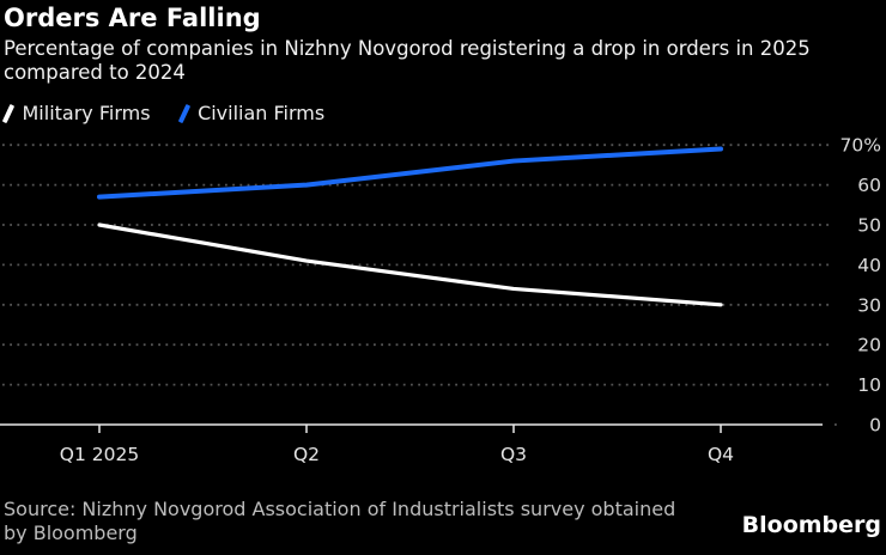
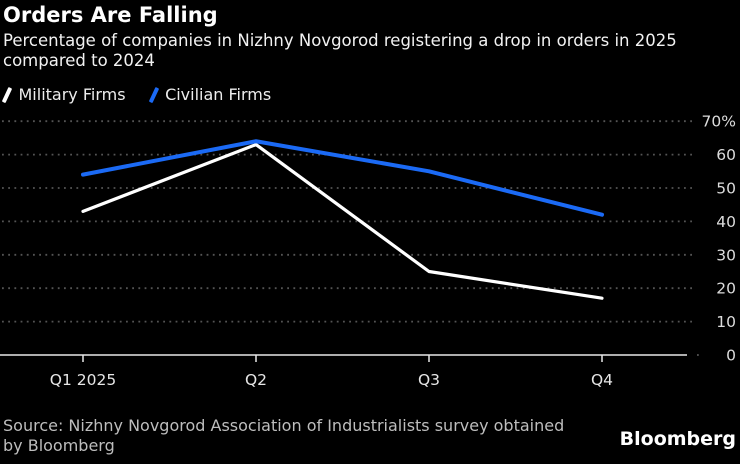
Military Firms/Q1 2025: 50% -> 43%
Civilian Firms/Q1 2025: 57% -> 54%
Military Firms/Q2: 41% -> 63%
Civilian Firms/Q2: 60% -> 64%
Military Firms/Q3: 34% -> 25%
Civilian Firms/Q3: 66% -> 55%
Military Firms/Q4: 30% -> 17%
Civilian Firms/Q4: 69% -> 42%
